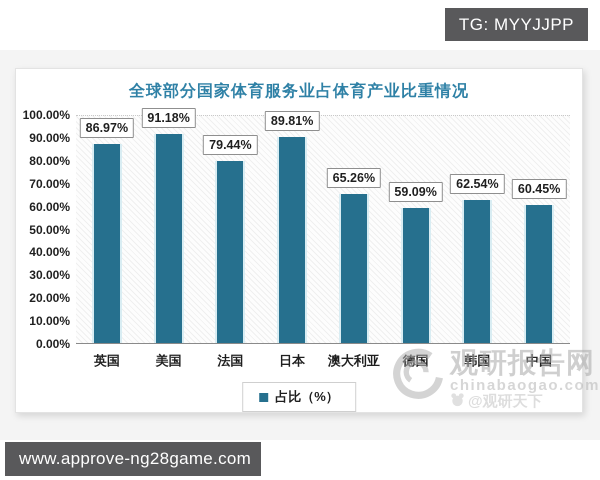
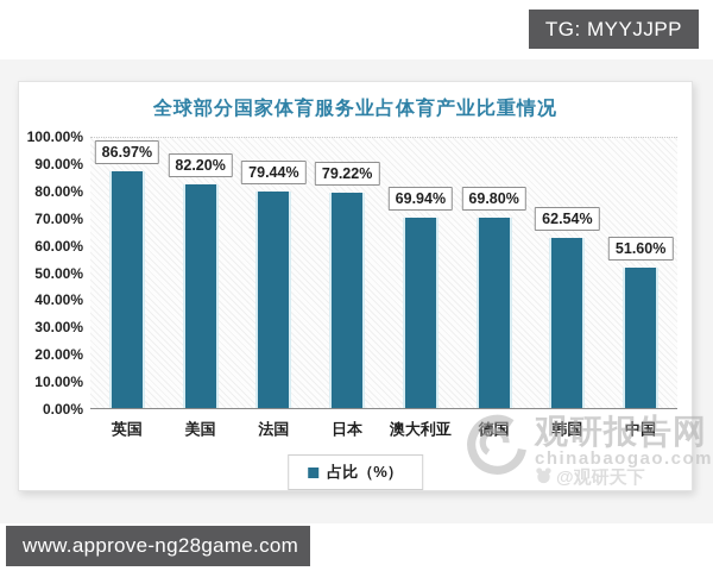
美国: 91.18% -> 82.20%
日本: 89.81% -> 79.22%
澳大利亚: 65.26% -> 69.94%
德国: 59.09% -> 69.80%
中国: 60.45% -> 51.60%
